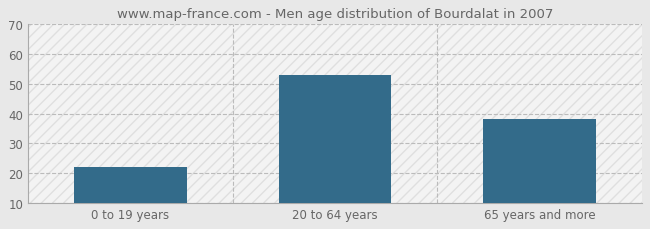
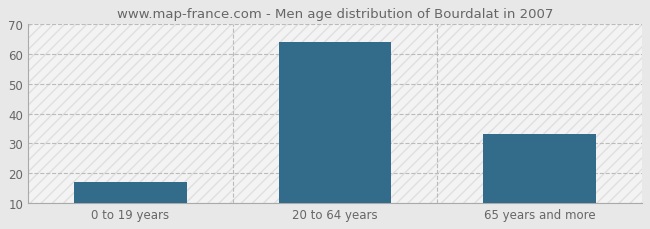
0 to 19 years: 22 -> 17
20 to 64 years: 53 -> 64
65 years and more: 38 -> 33
